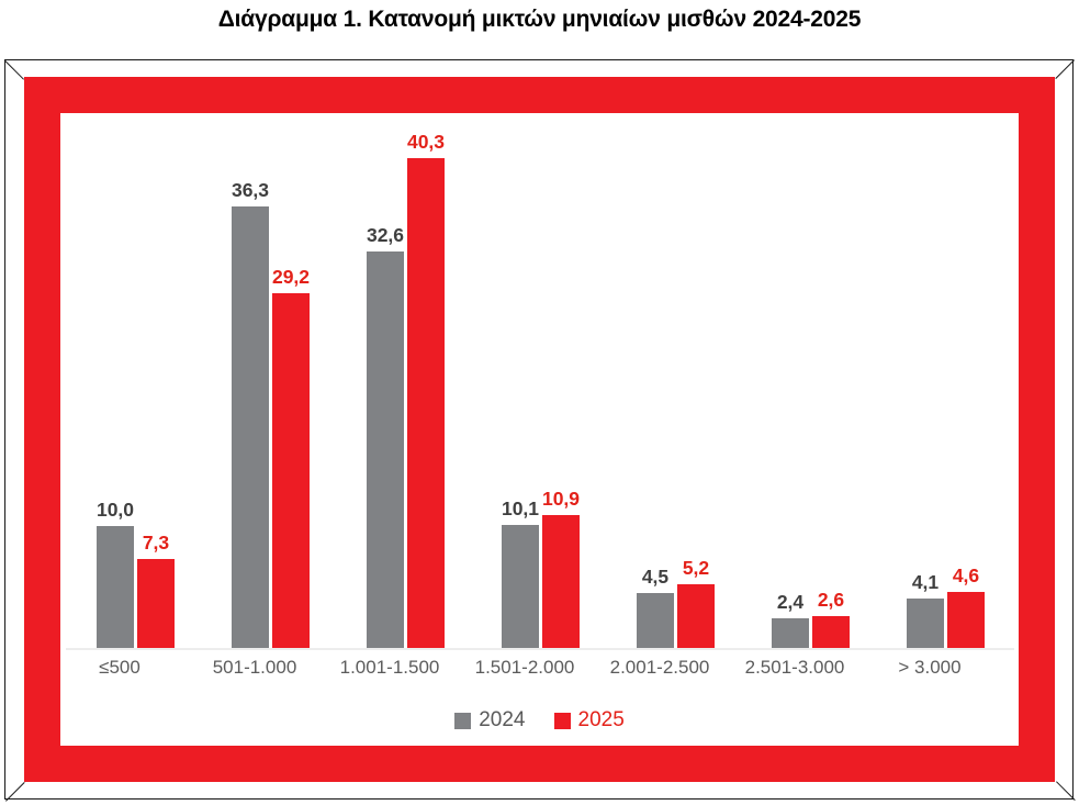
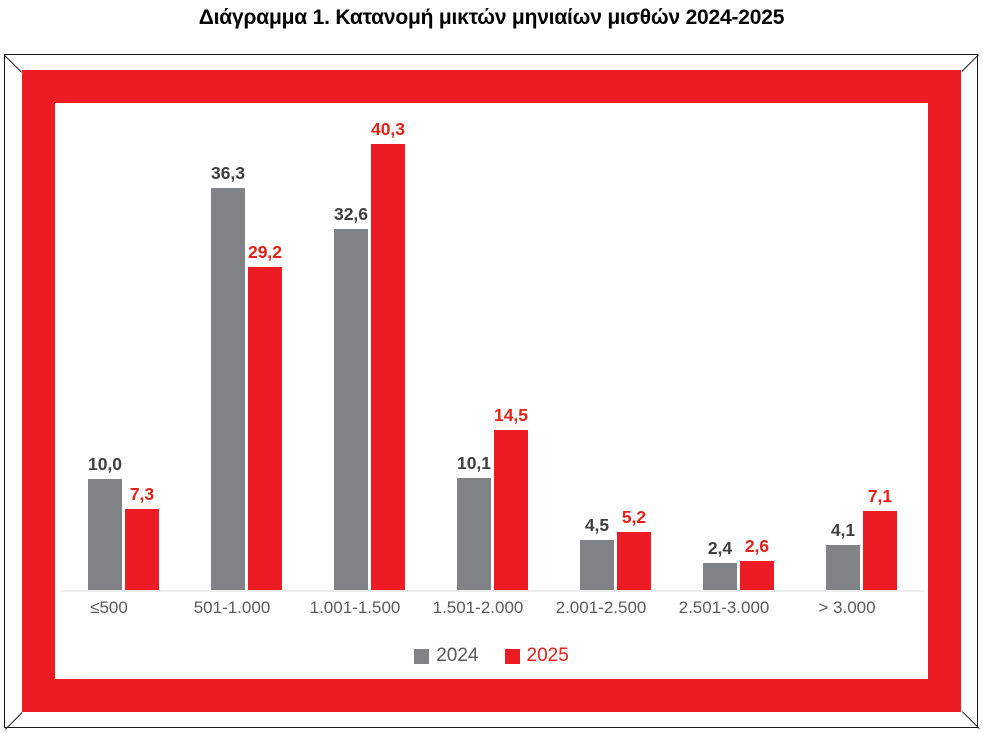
2025/1.501-2.000: 10,9 -> 14,5
2025/> 3.000: 4,6 -> 7,1
